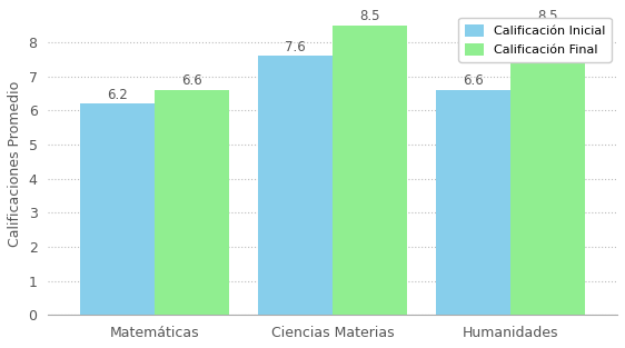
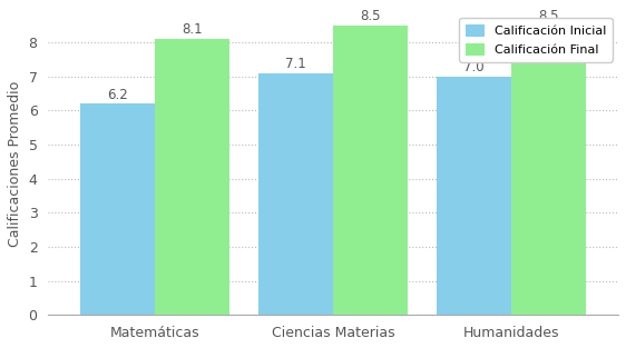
Calificación Final/Matemáticas: 6.6 -> 8.1
Calificación Inicial/Ciencias Materias: 7.6 -> 7.1
Calificación Inicial/Humanidades: 6.6 -> 7.0
